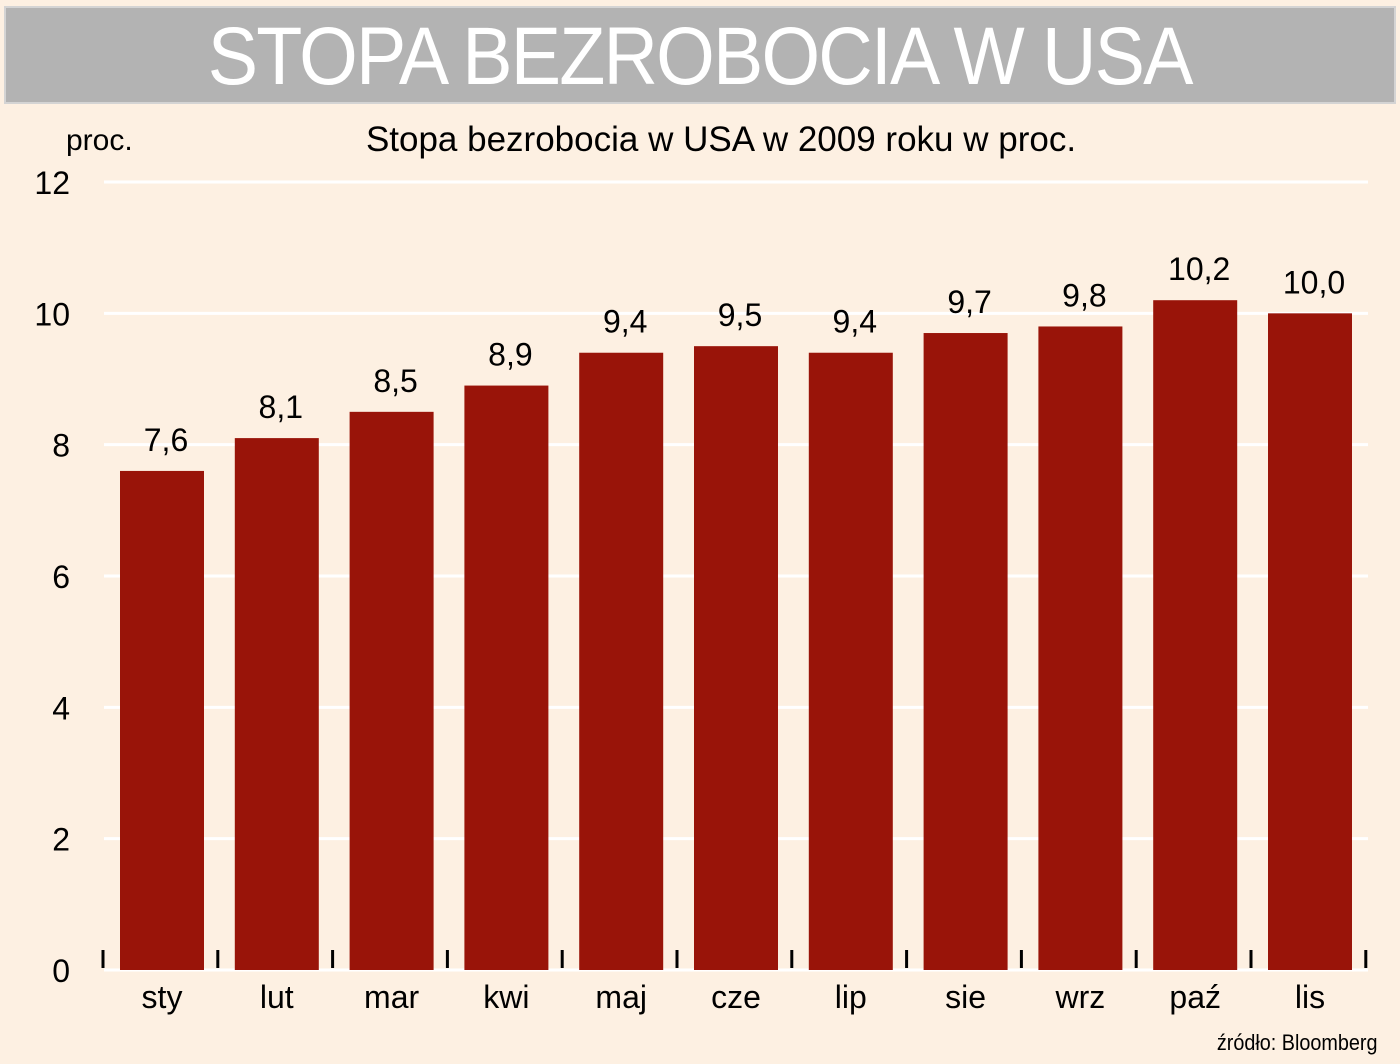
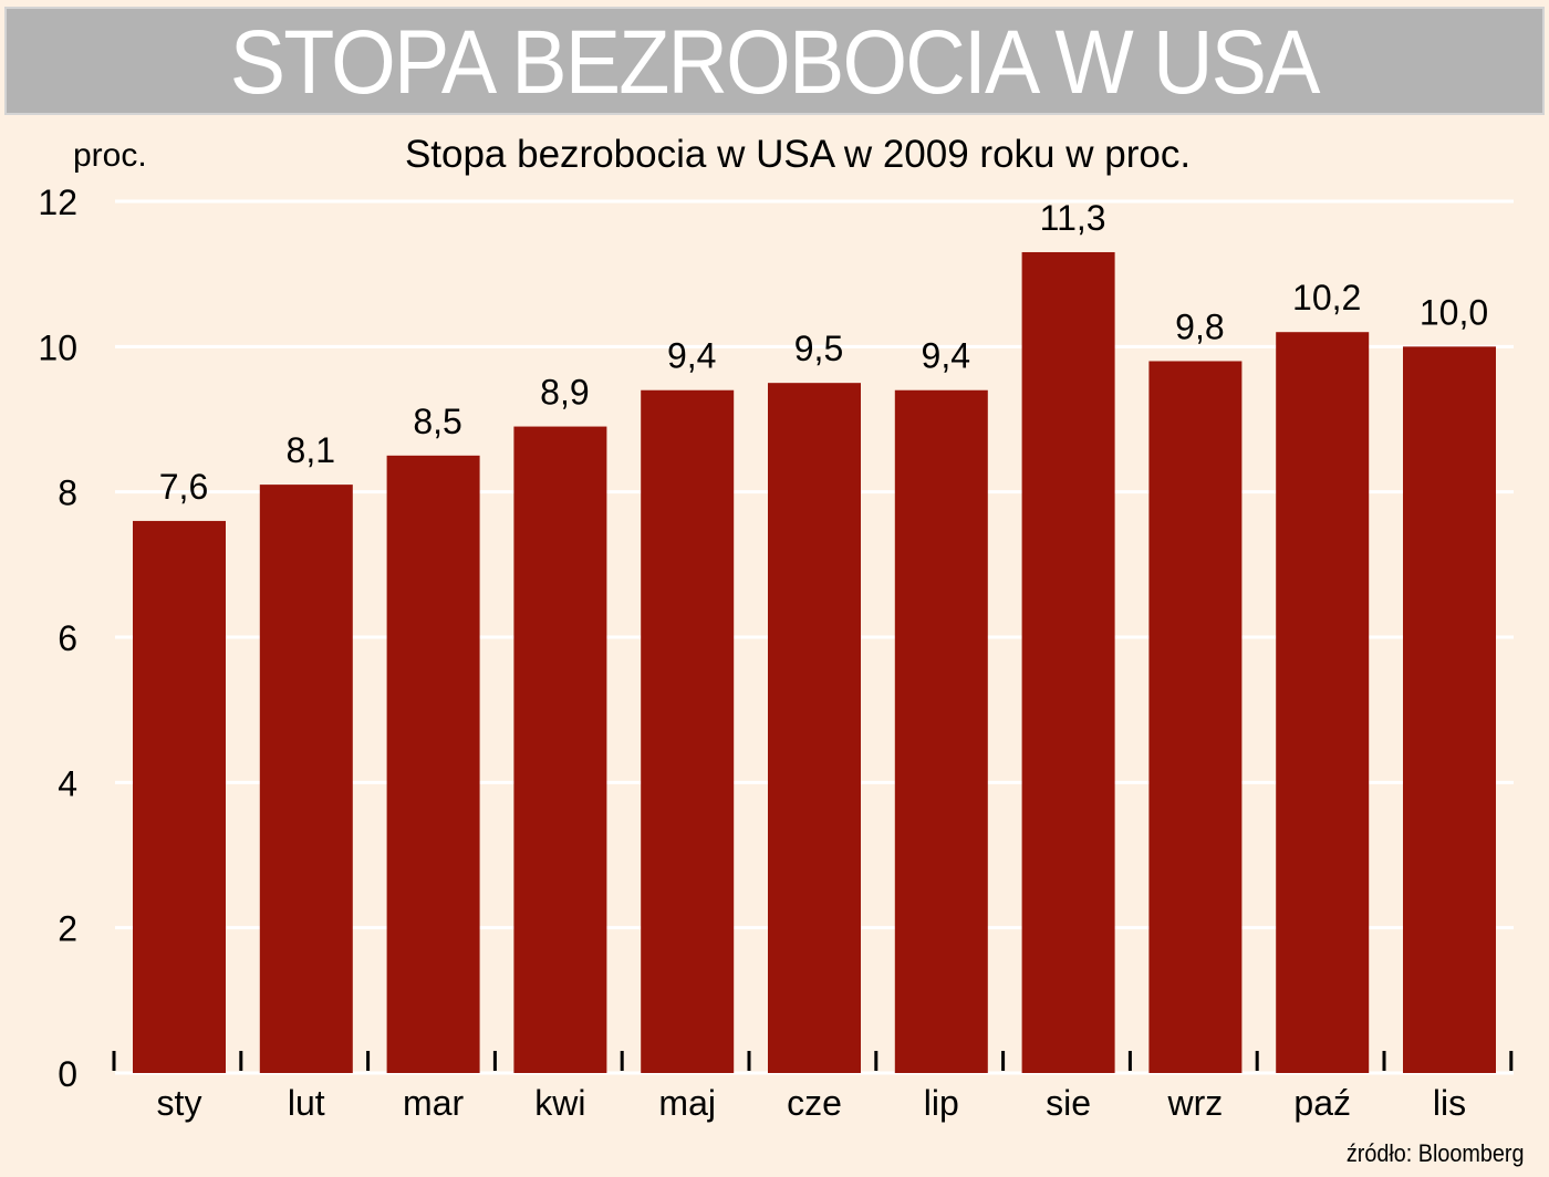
sie: 9,7 -> 11,3
